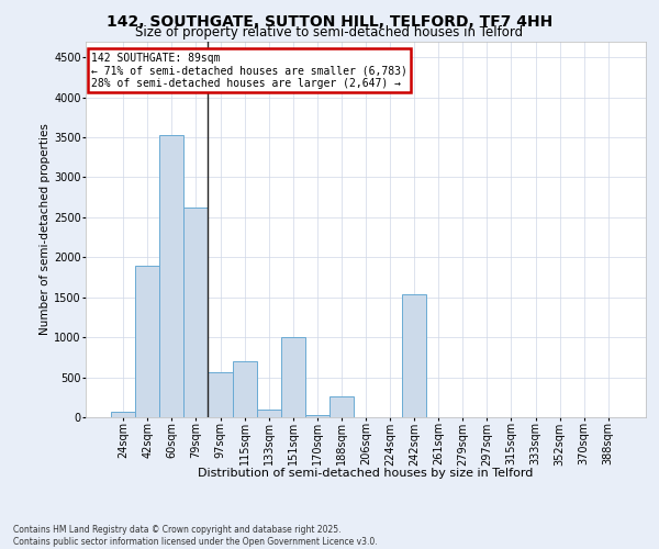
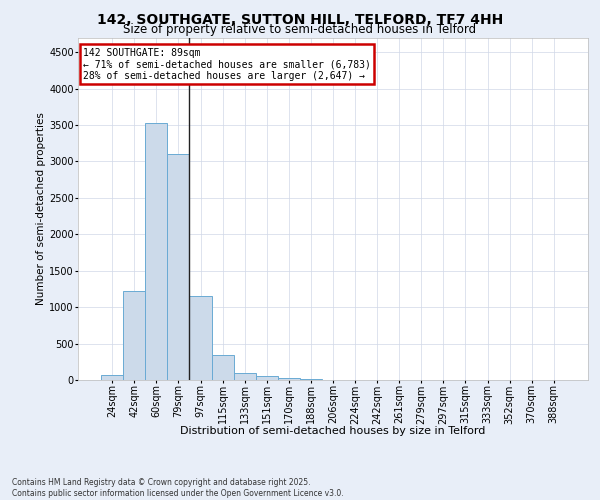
42sqm: 1900 -> 1220
79sqm: 2620 -> 3100
97sqm: 560 -> 1150
115sqm: 700 -> 340
151sqm: 1000 -> 60
188sqm: 260 -> 20
242sqm: 1540 -> 0
